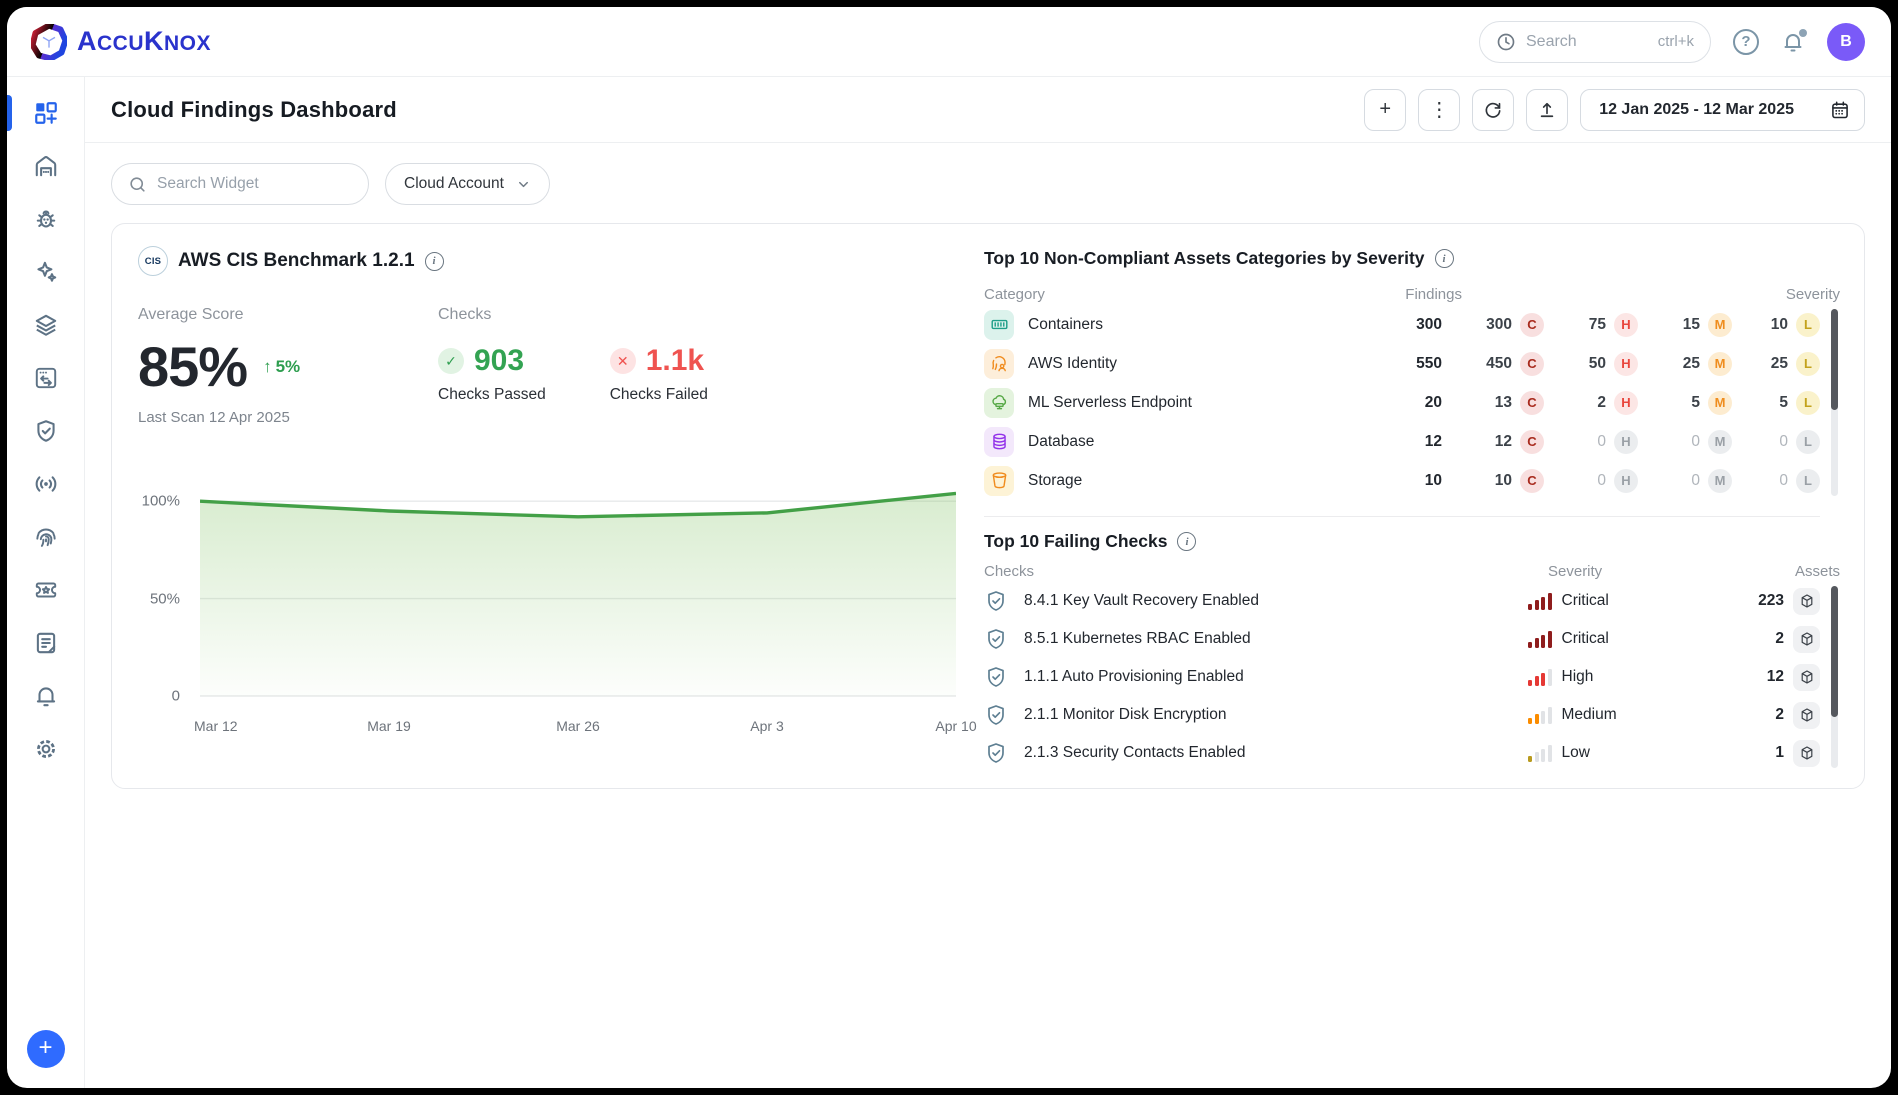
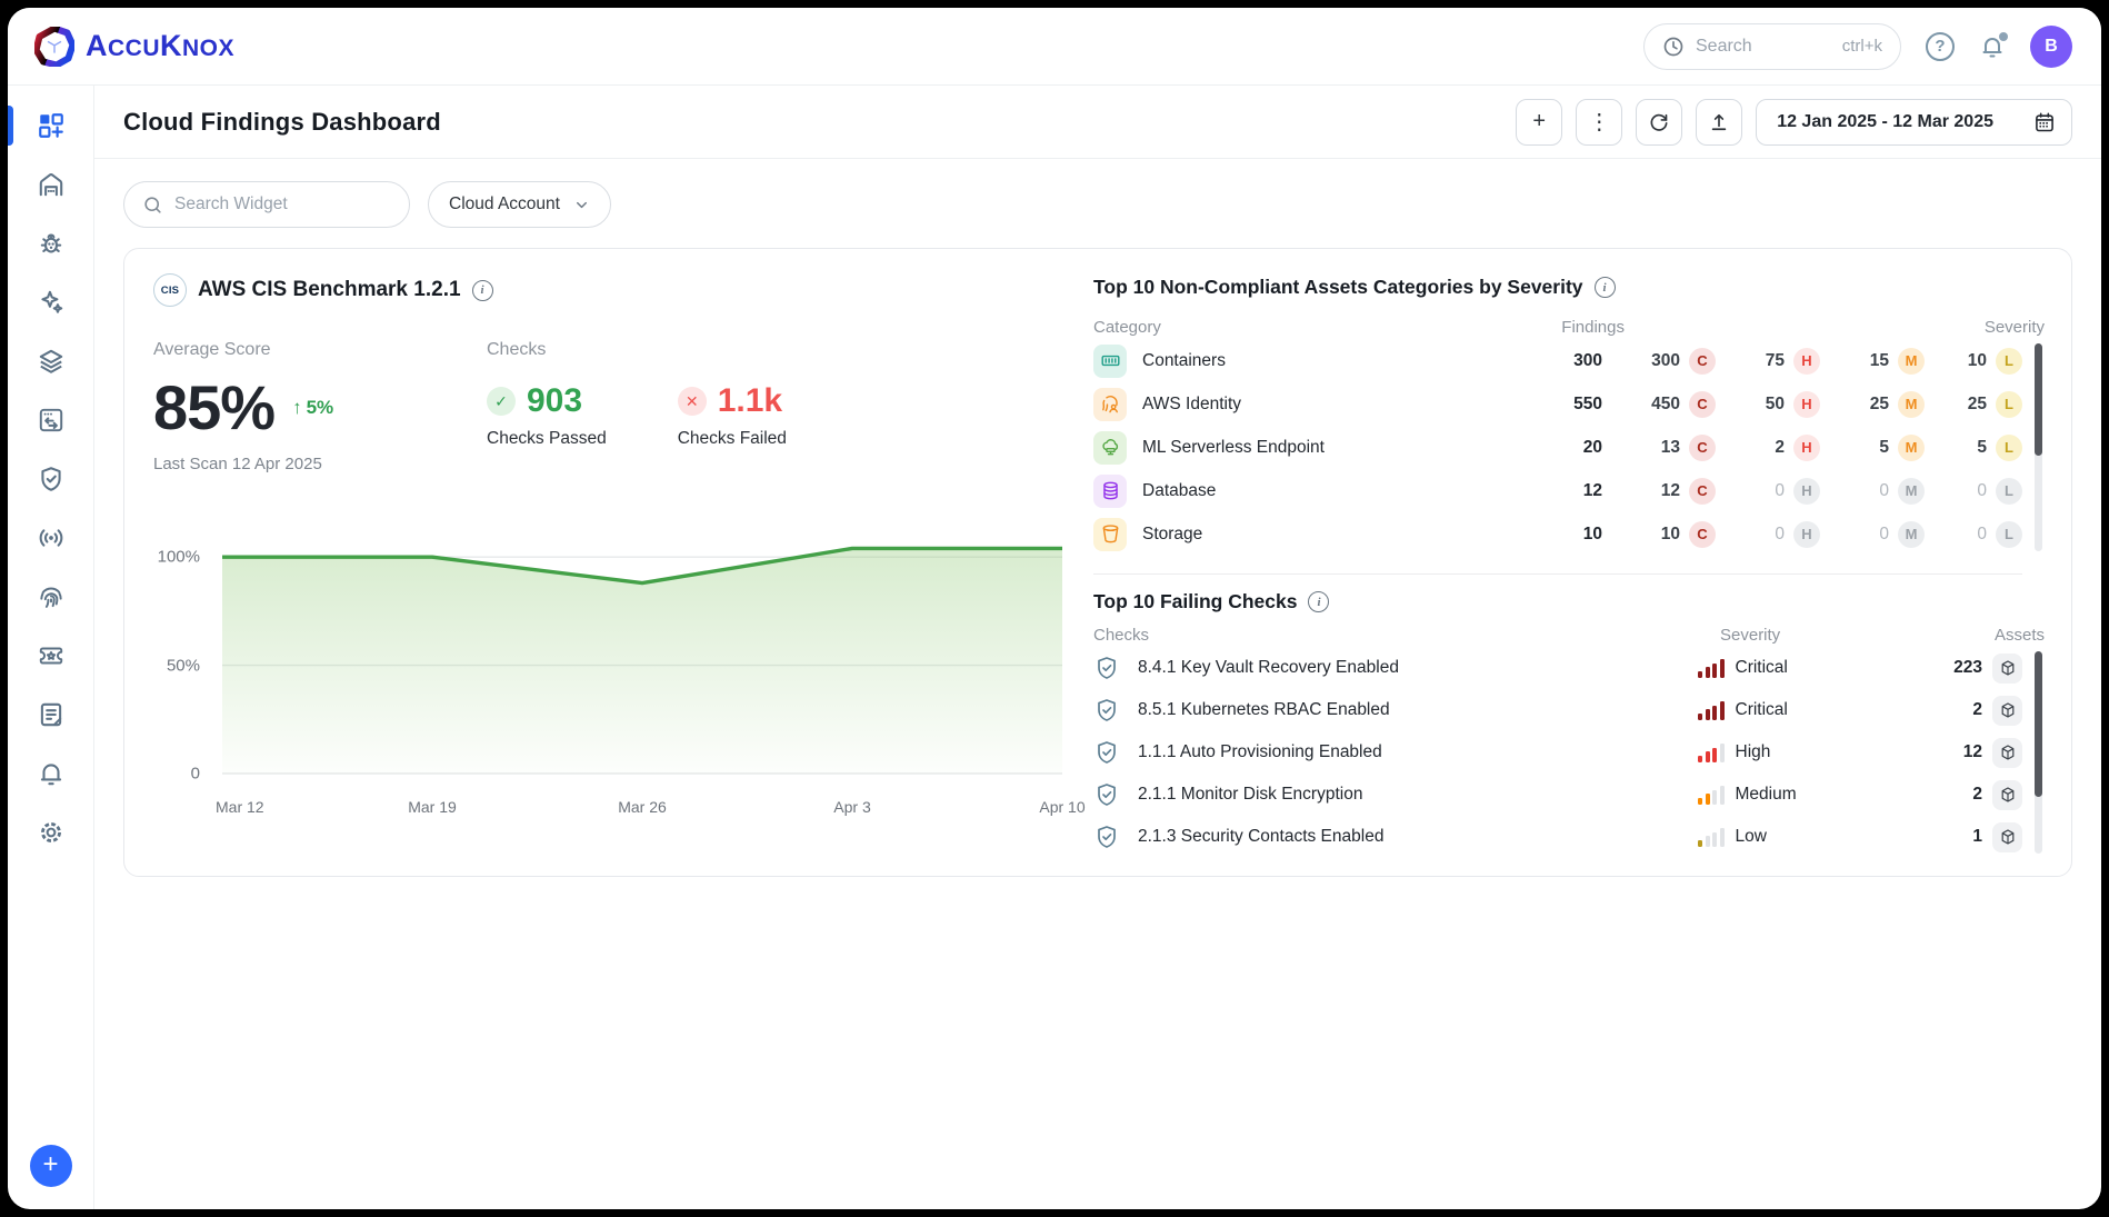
Mar 19: 95% -> 100%
Mar 26: 92% -> 88%
Apr 3: 94% -> 104%
